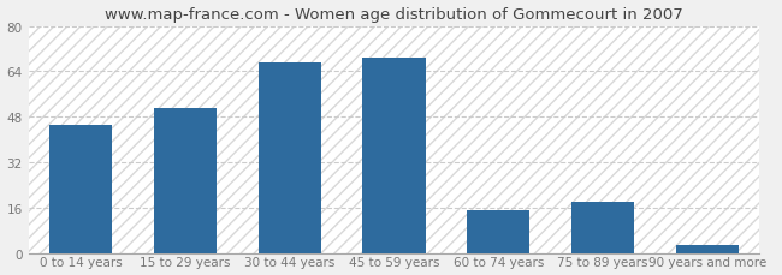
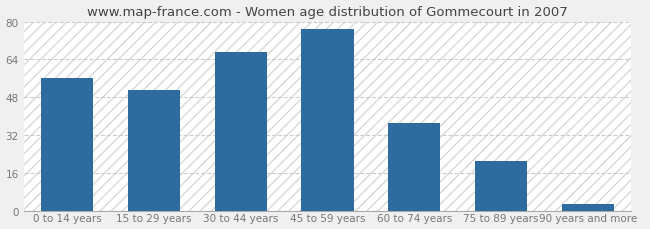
0 to 14 years: 45 -> 56
45 to 59 years: 69 -> 77
60 to 74 years: 15 -> 37
75 to 89 years: 18 -> 21
